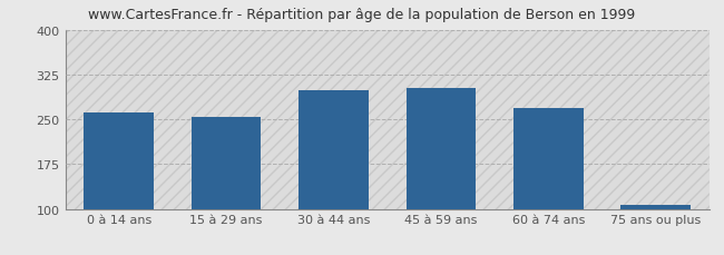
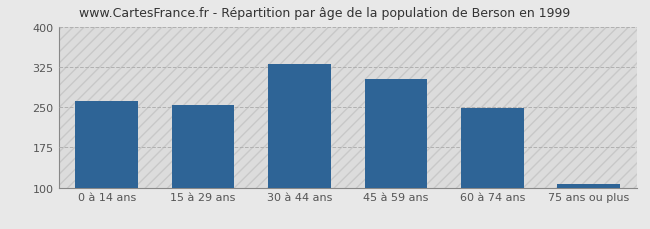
30 à 44 ans: 298 -> 330
60 à 74 ans: 268 -> 249
